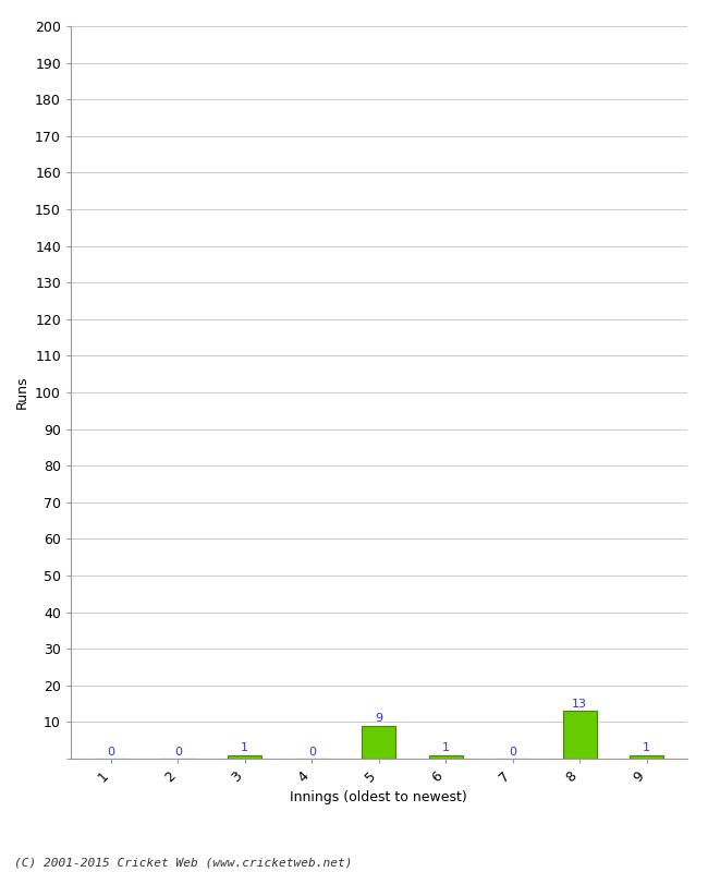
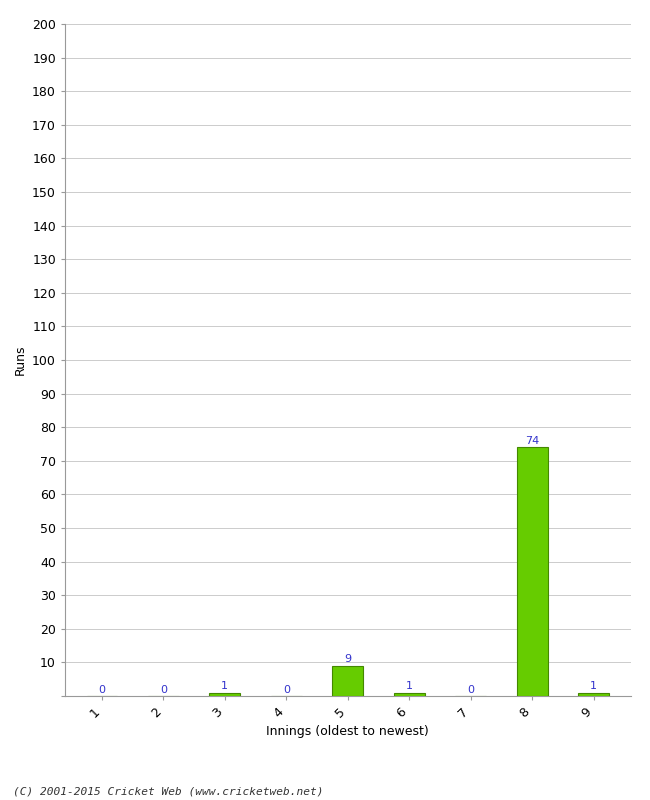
8: 13 -> 74
